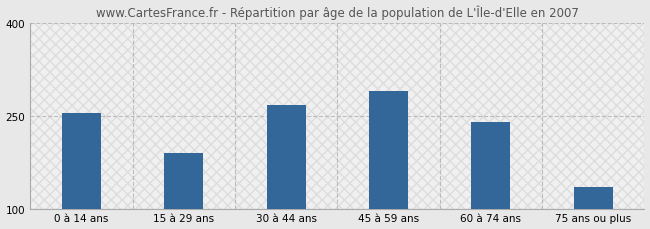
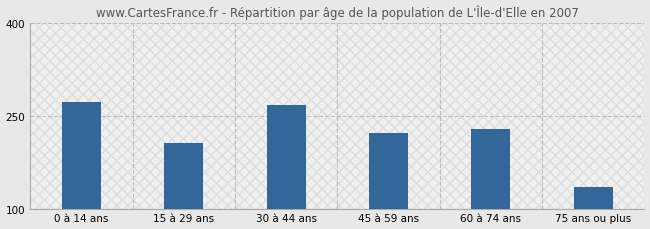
0 à 14 ans: 255 -> 272
15 à 29 ans: 190 -> 206
45 à 59 ans: 290 -> 222
60 à 74 ans: 240 -> 228
